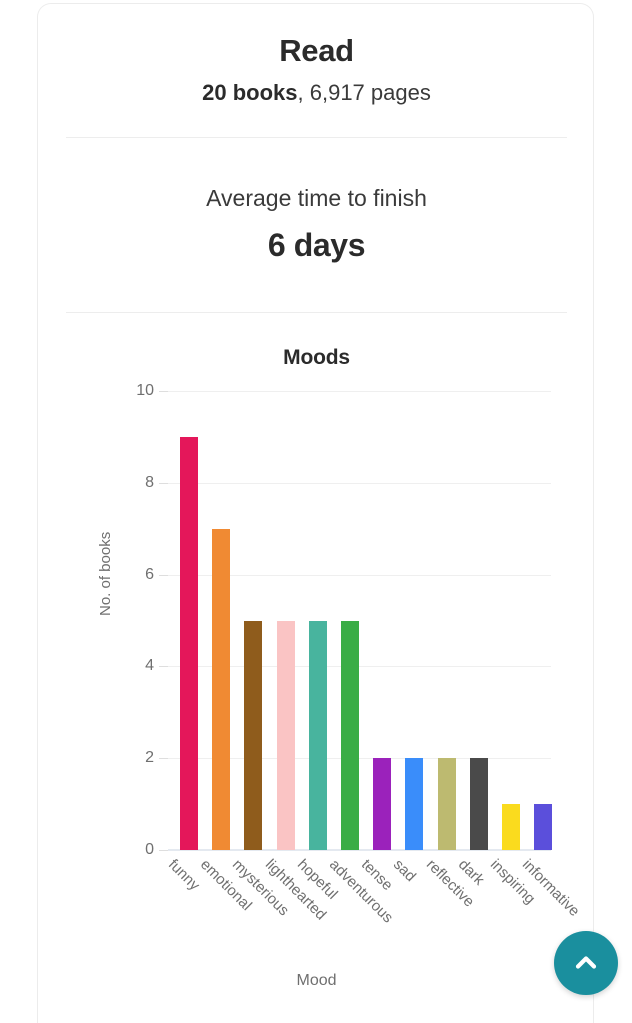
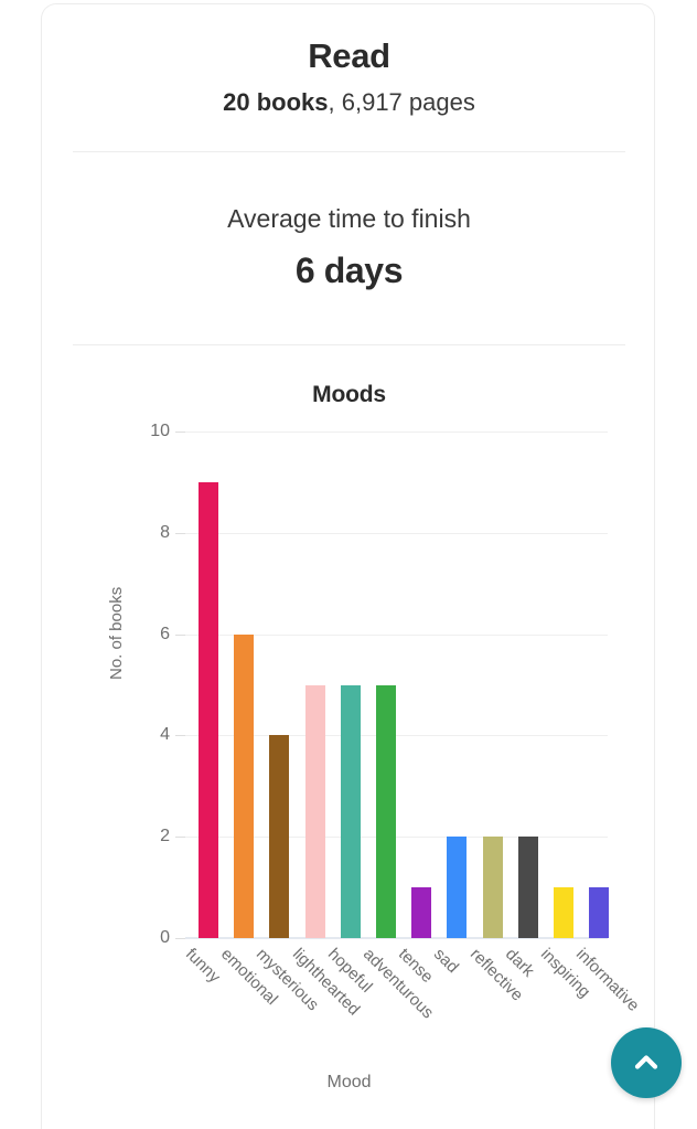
emotional: 7 -> 6
mysterious: 5 -> 4
tense: 2 -> 1
